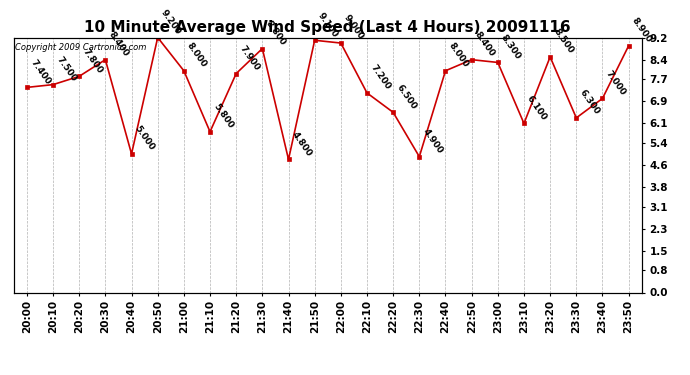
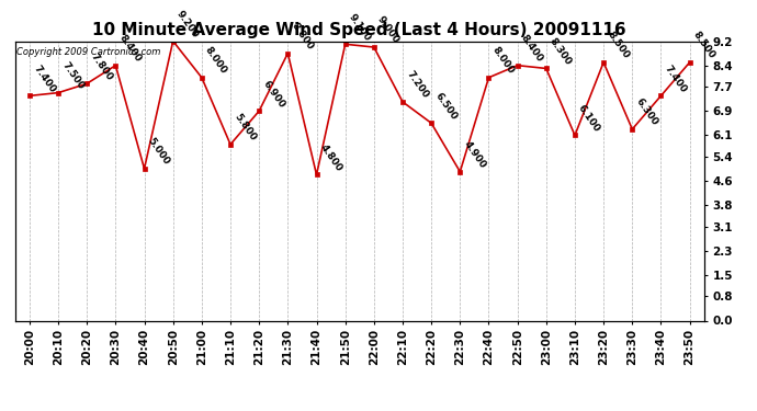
21:20: 7.900 -> 6.900
23:40: 7.000 -> 7.400
23:50: 8.900 -> 8.500
